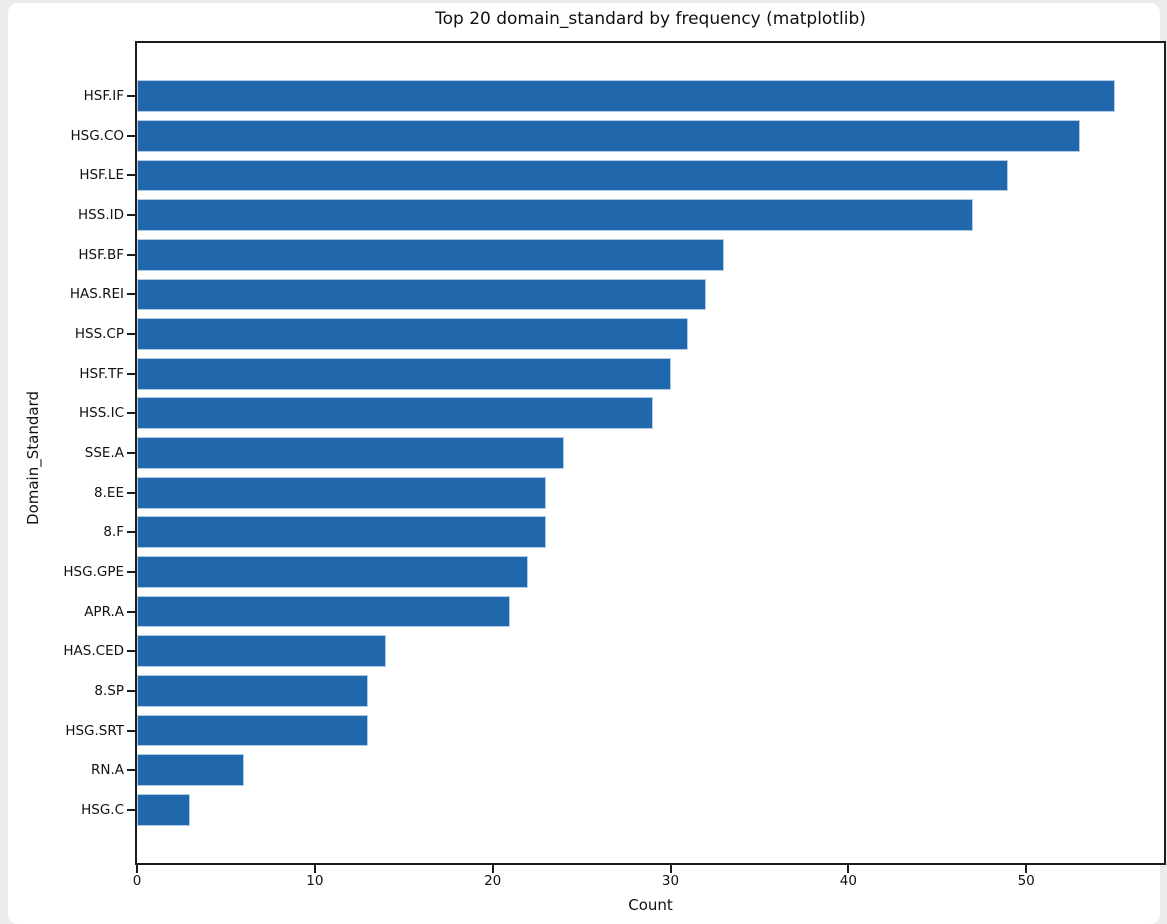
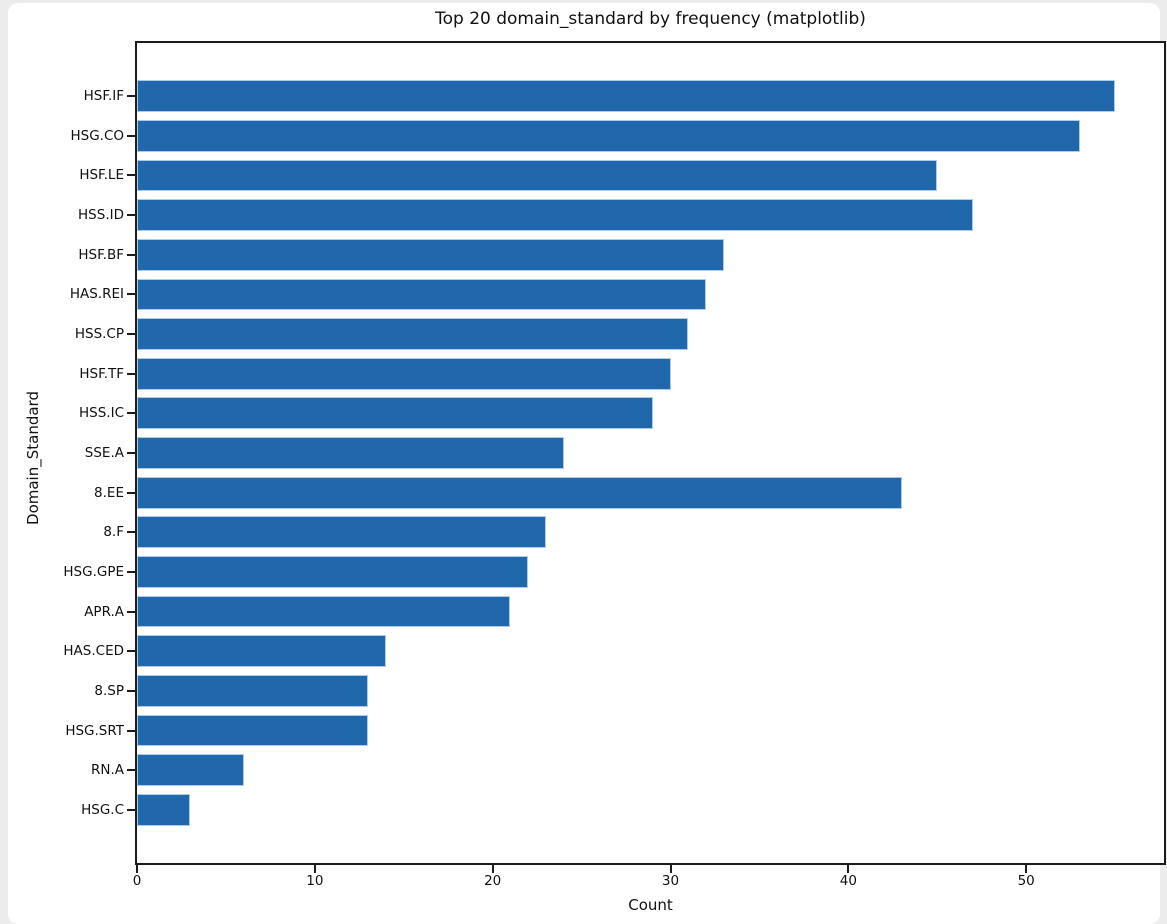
HSF.LE: 49 -> 45
8.EE: 23 -> 43
